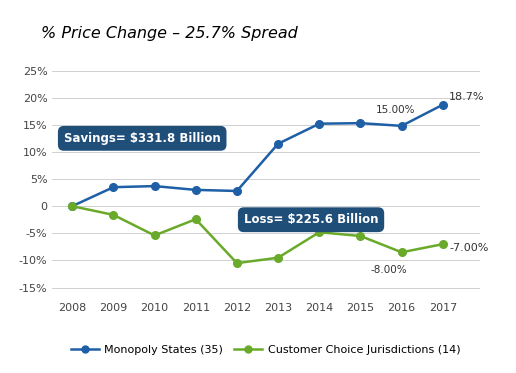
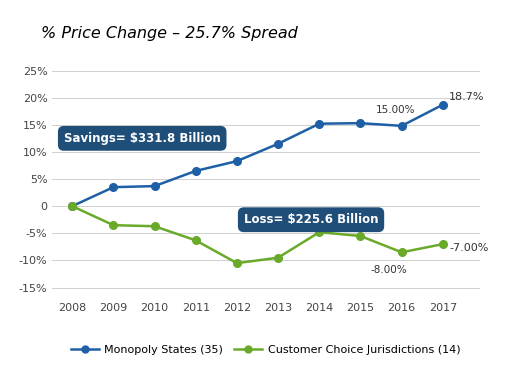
Customer Choice Jurisdictions (14)/2009: -1.6% -> -3.5%
Customer Choice Jurisdictions (14)/2010: -5.4% -> -3.7%
Monopoly States (35)/2011: 3.0% -> 6.5%
Customer Choice Jurisdictions (14)/2011: -2.4% -> -6.3%
Monopoly States (35)/2012: 2.8% -> 8.3%
